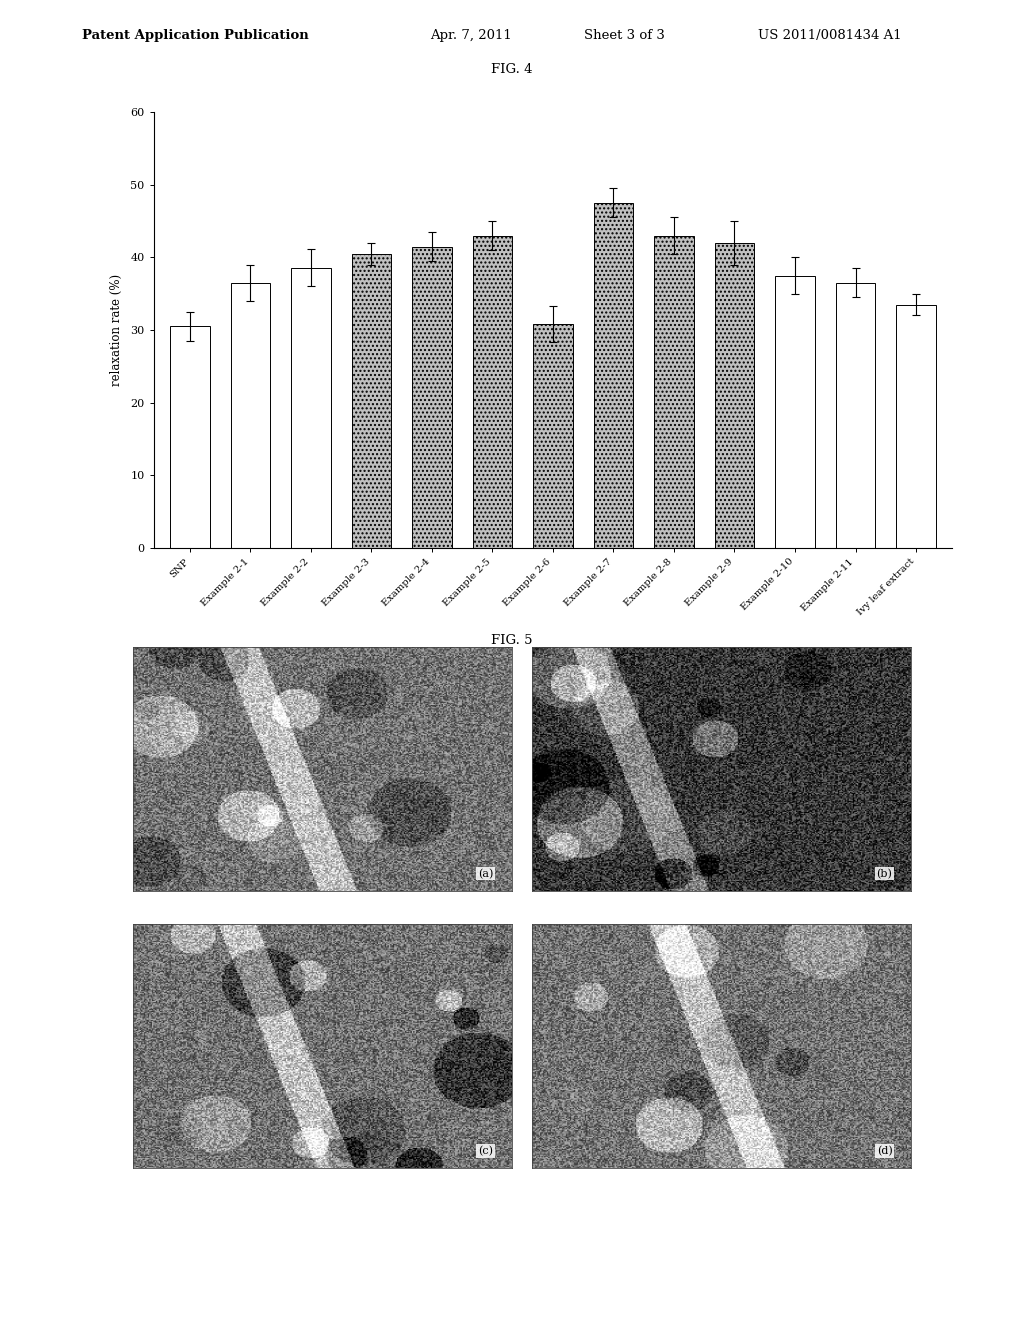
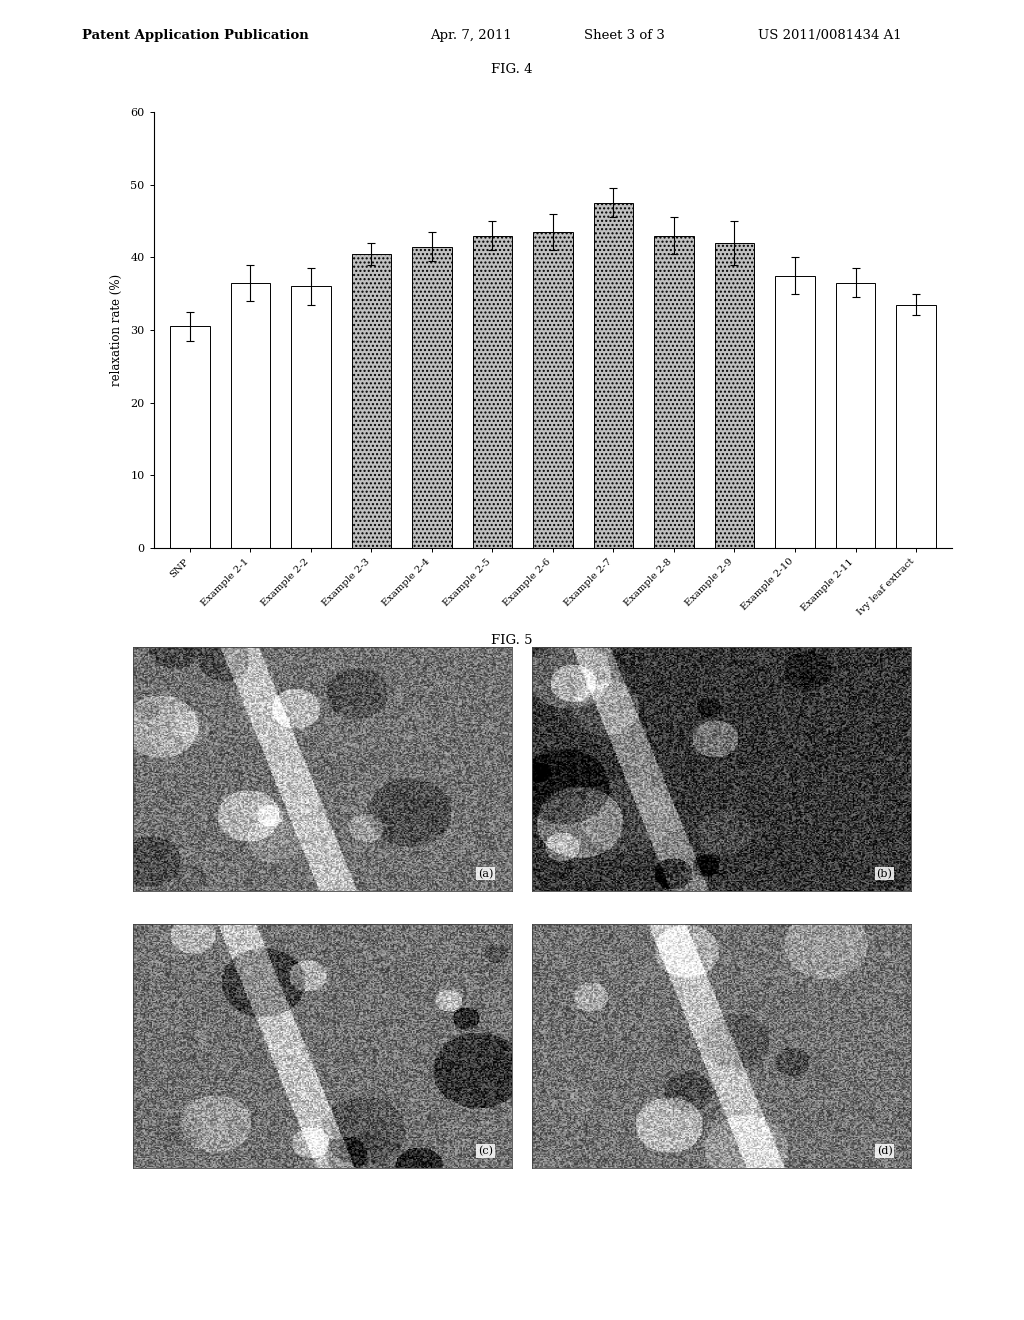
Example 2-2: 38.6 -> 36.0
Example 2-6: 30.8 -> 43.5
